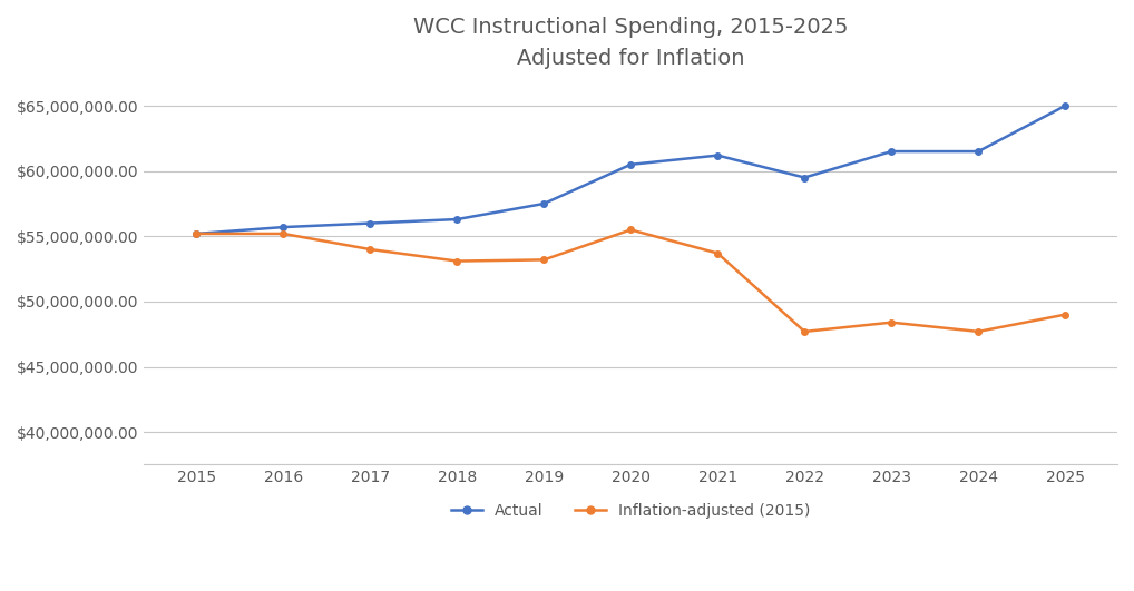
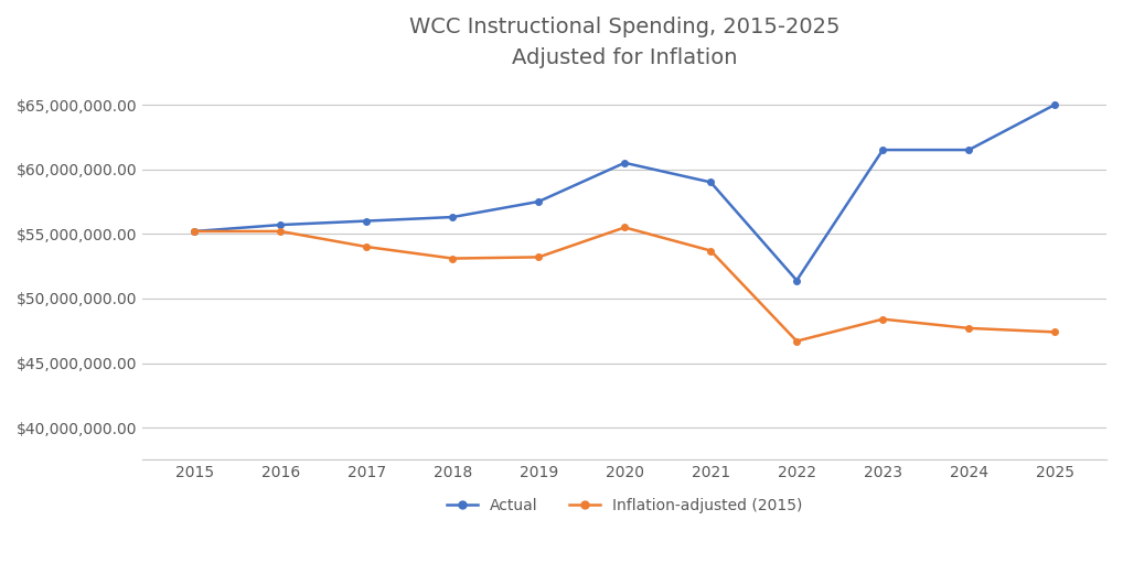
Actual/2021: $61,200,000 -> $59,000,000
Actual/2022: $59,500,000 -> $51,400,000
Inflation-adjusted (2015)/2022: $47,700,000 -> $46,700,000
Inflation-adjusted (2015)/2025: $49,000,000 -> $47,400,000
